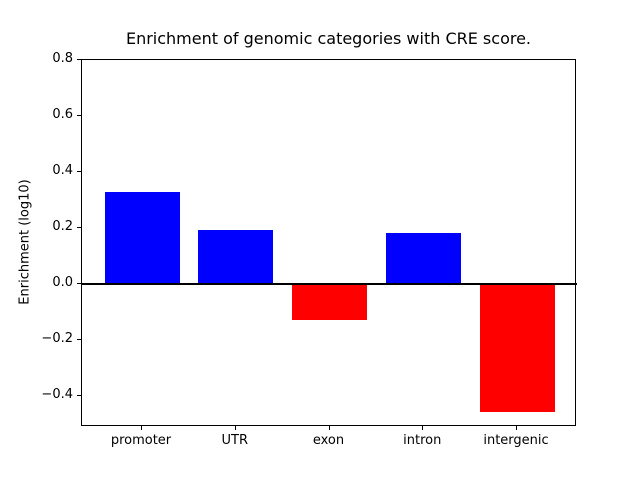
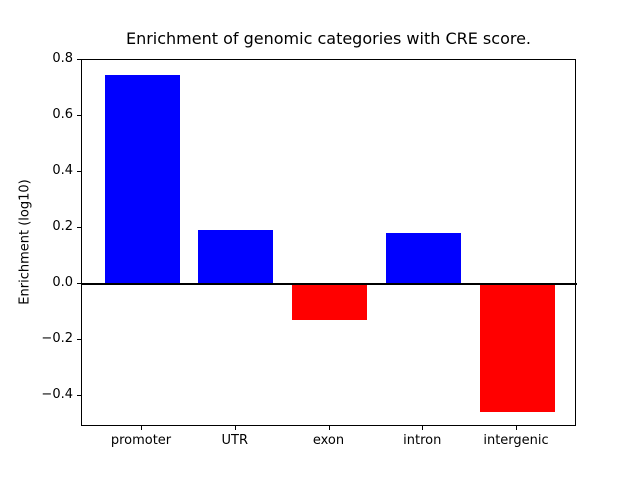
promoter: 0.33 -> 0.74
